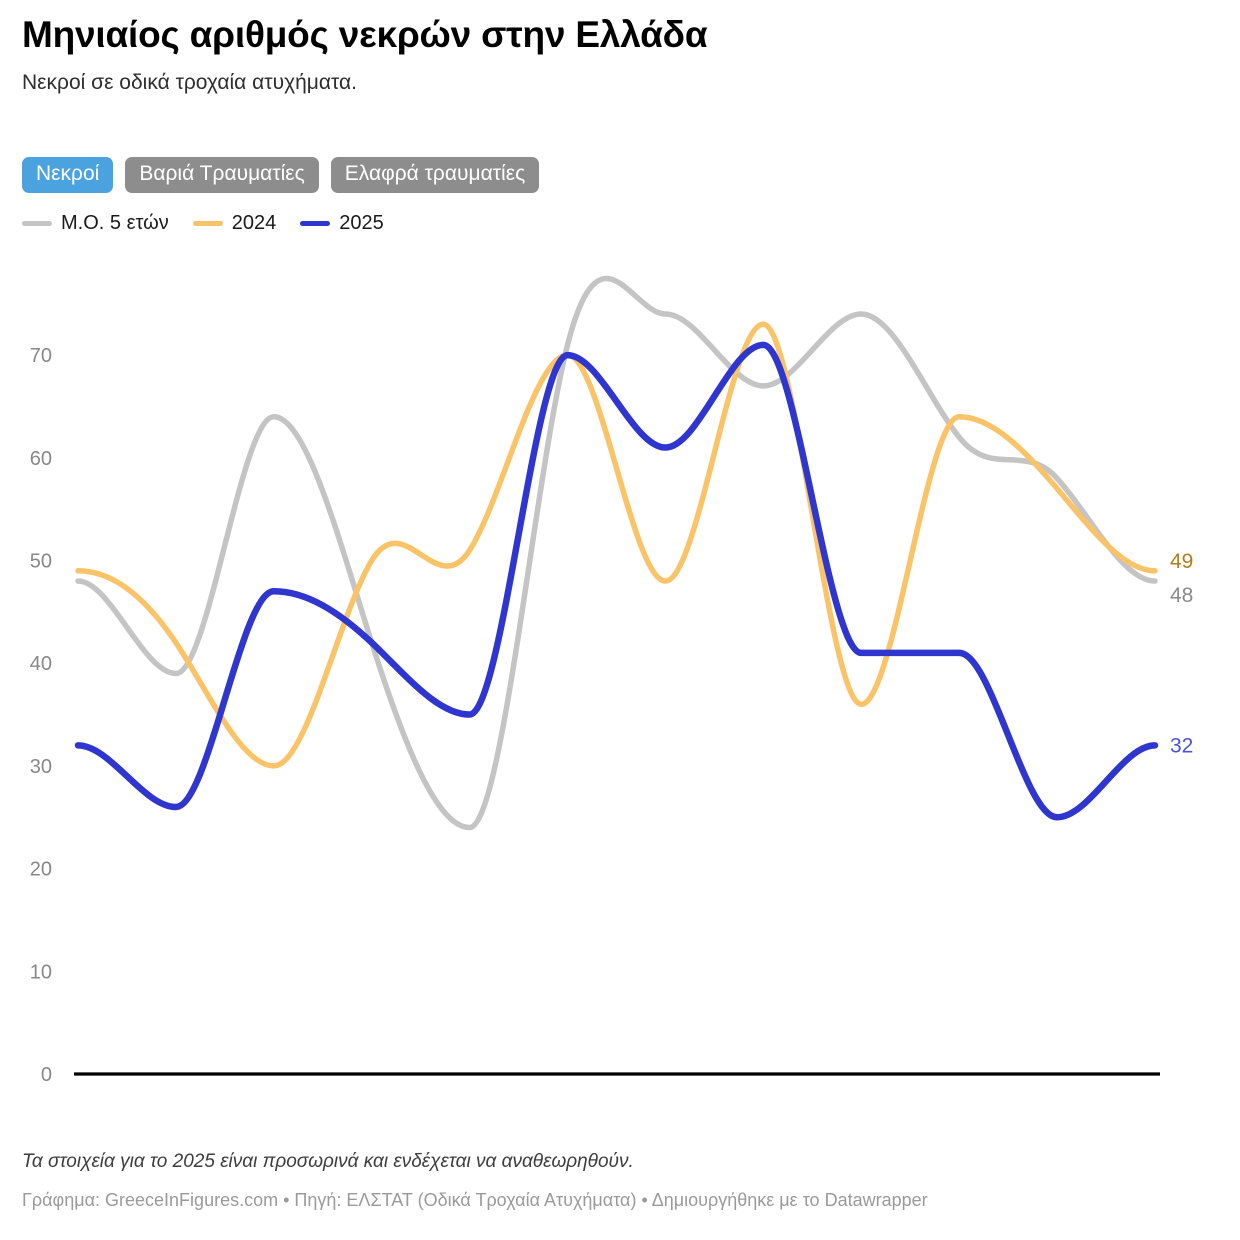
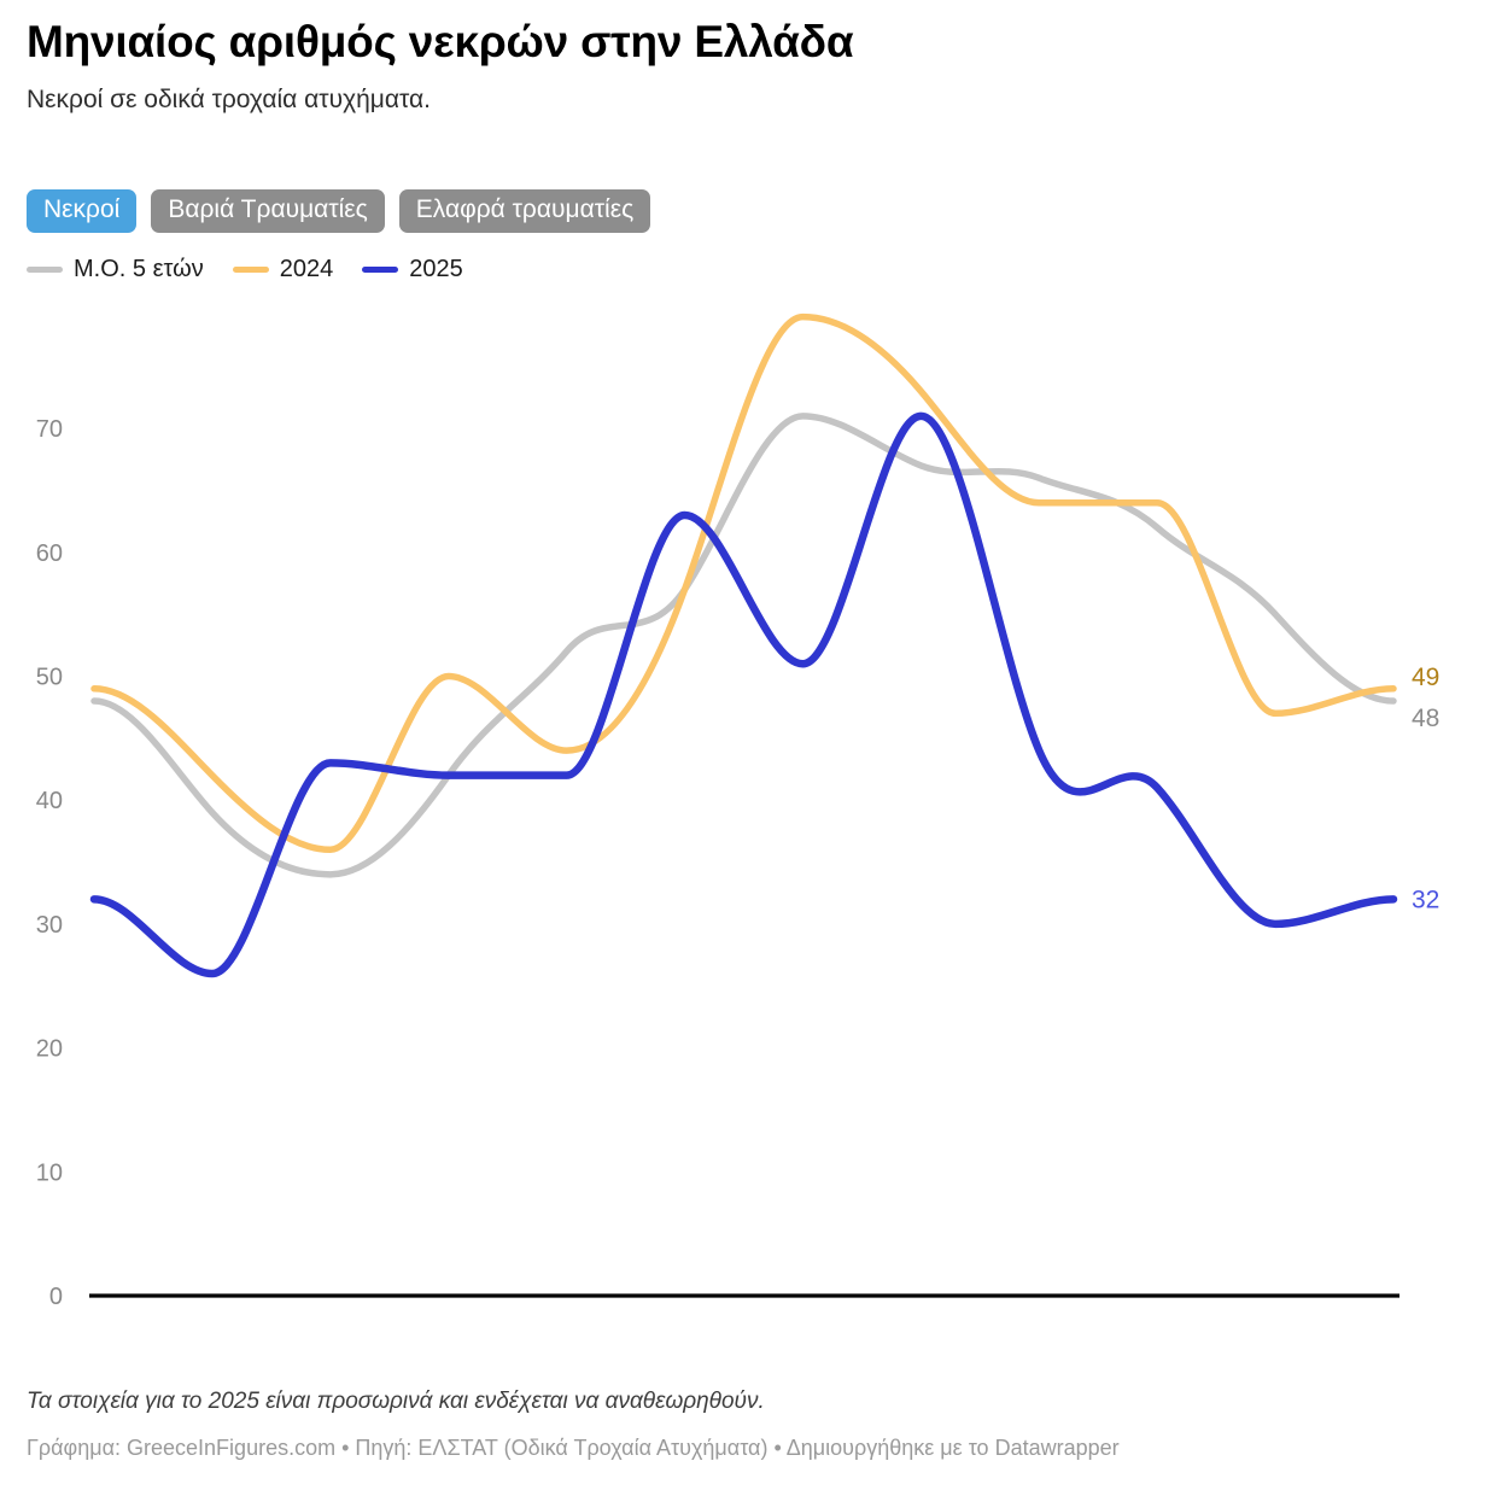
Μ.Ο. 5 ετών/Μάρτιος: 64 -> 34
2024/Μάρτιος: 30 -> 36
2025/Μάρτιος: 47 -> 43
Μ.Ο. 5 ετών/Μάιος: 24 -> 52
2024/Μάιος: 51 -> 44
2025/Μάιος: 35 -> 42
Μ.Ο. 5 ετών/Ιούνιος: 71 -> 57
2024/Ιούνιος: 70 -> 57
2025/Ιούνιος: 70 -> 63
Μ.Ο. 5 ετών/Ιούλιος: 74 -> 71
2024/Ιούλιος: 48 -> 79
2025/Ιούλιος: 61 -> 51
Μ.Ο. 5 ετών/Σεπτέμβριος: 74 -> 66
2024/Σεπτέμβριος: 36 -> 64
2025/Σεπτέμβριος: 41 -> 44
Μ.Ο. 5 ετών/Νοέμβριος: 58 -> 55
2024/Νοέμβριος: 57 -> 47
2025/Νοέμβριος: 25 -> 30
